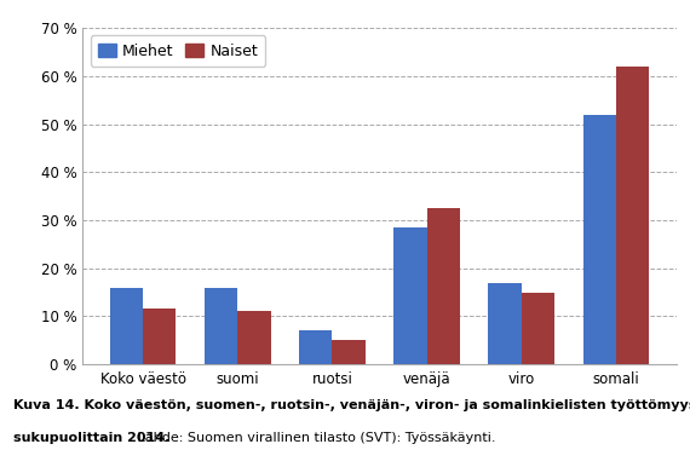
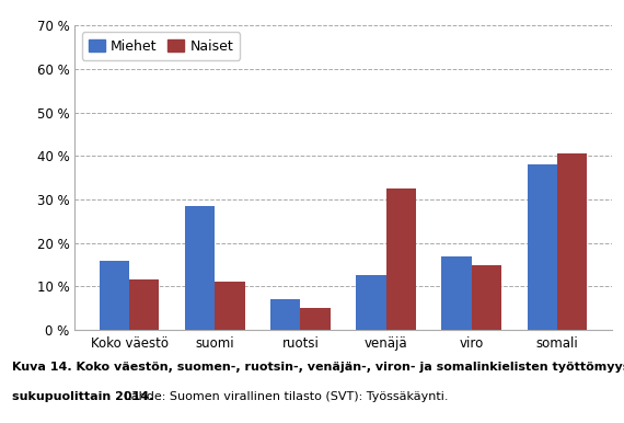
Miehet/suomi: 16.0 % -> 28.5 %
Miehet/venäjä: 28.5 % -> 12.5 %
Miehet/somali: 52.0 % -> 38.0 %
Naiset/somali: 62.0 % -> 40.5 %
